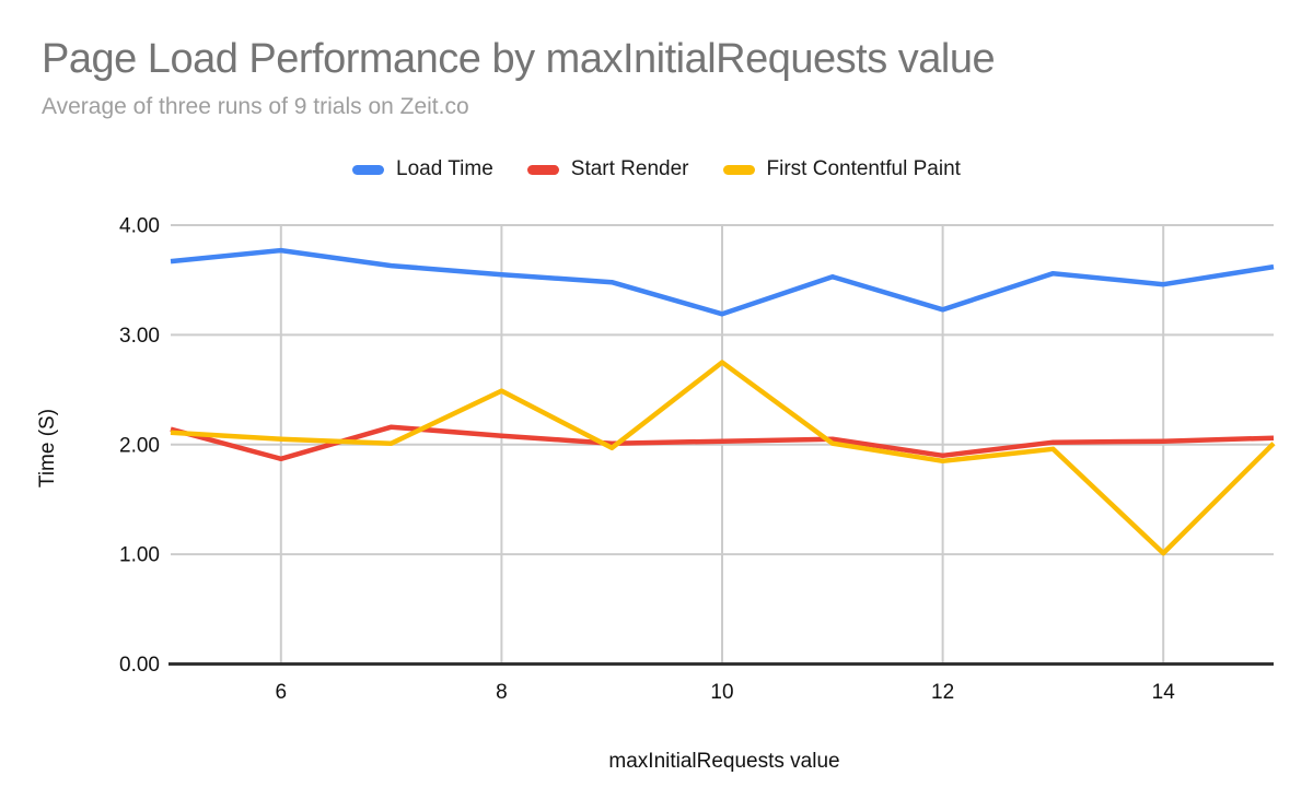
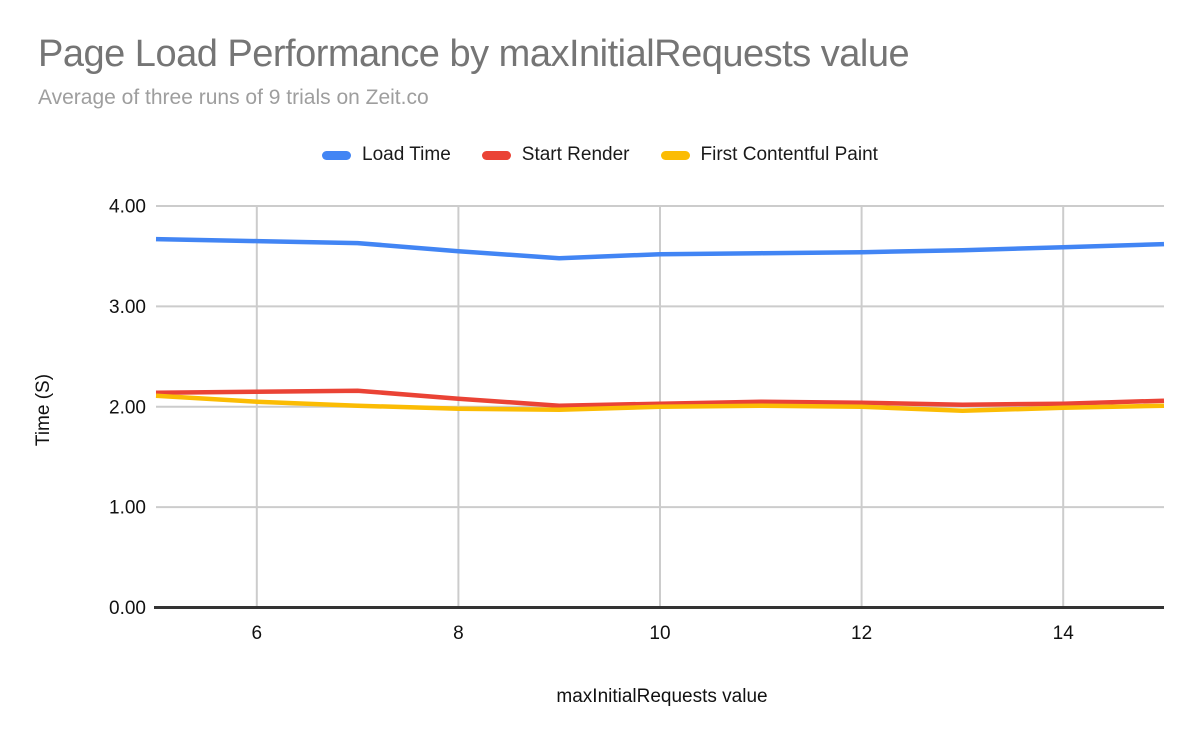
Load Time/6: 3.77 -> 3.65
Start Render/6: 1.87 -> 2.15
First Contentful Paint/8: 2.49 -> 1.98
Load Time/10: 3.19 -> 3.52
First Contentful Paint/10: 2.75 -> 2.00
Load Time/12: 3.23 -> 3.54
Start Render/12: 1.90 -> 2.04
First Contentful Paint/12: 1.85 -> 2.00
Load Time/14: 3.46 -> 3.59
First Contentful Paint/14: 1.01 -> 1.99
